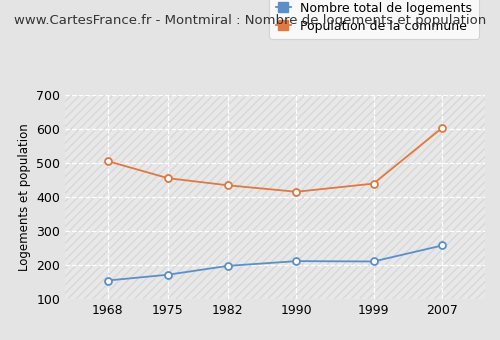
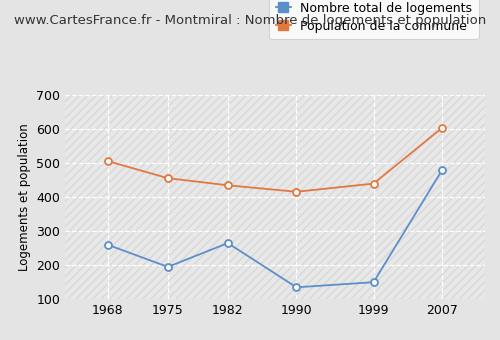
Nombre total de logements/1968: 155 -> 260
Nombre total de logements/1975: 172 -> 195
Nombre total de logements/1982: 198 -> 265
Nombre total de logements/1990: 212 -> 135
Nombre total de logements/1999: 211 -> 150
Nombre total de logements/2007: 258 -> 480
